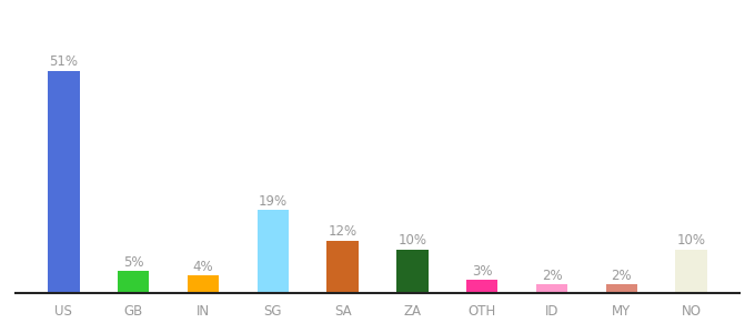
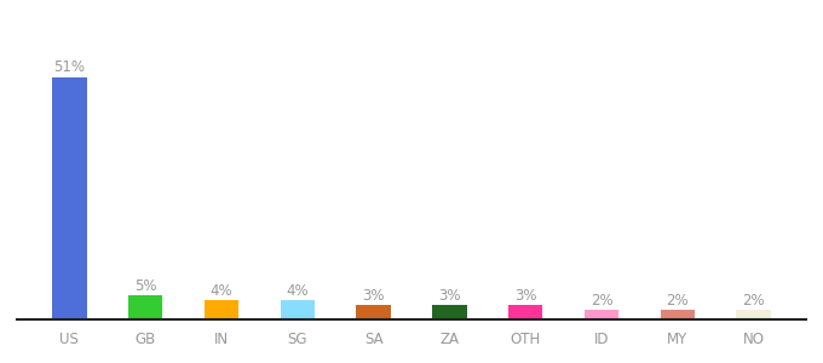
SG: 19% -> 4%
SA: 12% -> 3%
ZA: 10% -> 3%
NO: 10% -> 2%
